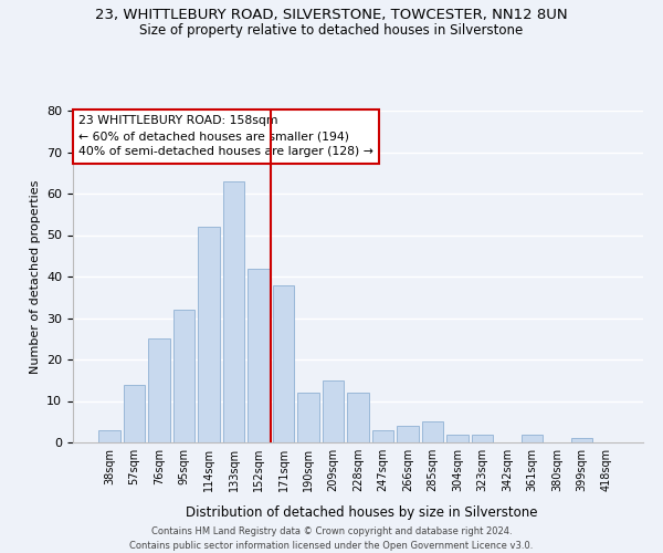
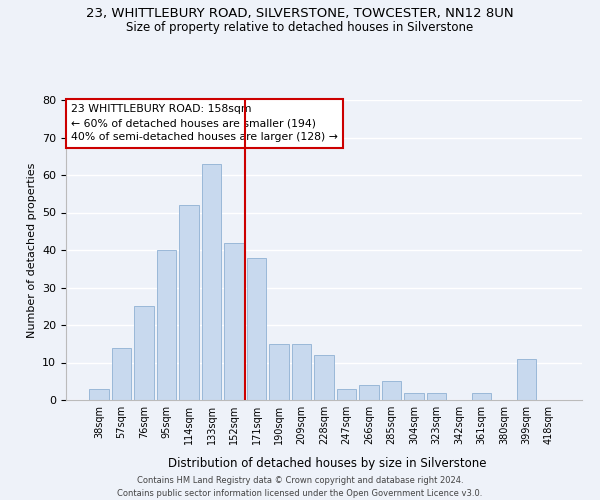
95sqm: 32 -> 40
190sqm: 12 -> 15
399sqm: 1 -> 11
